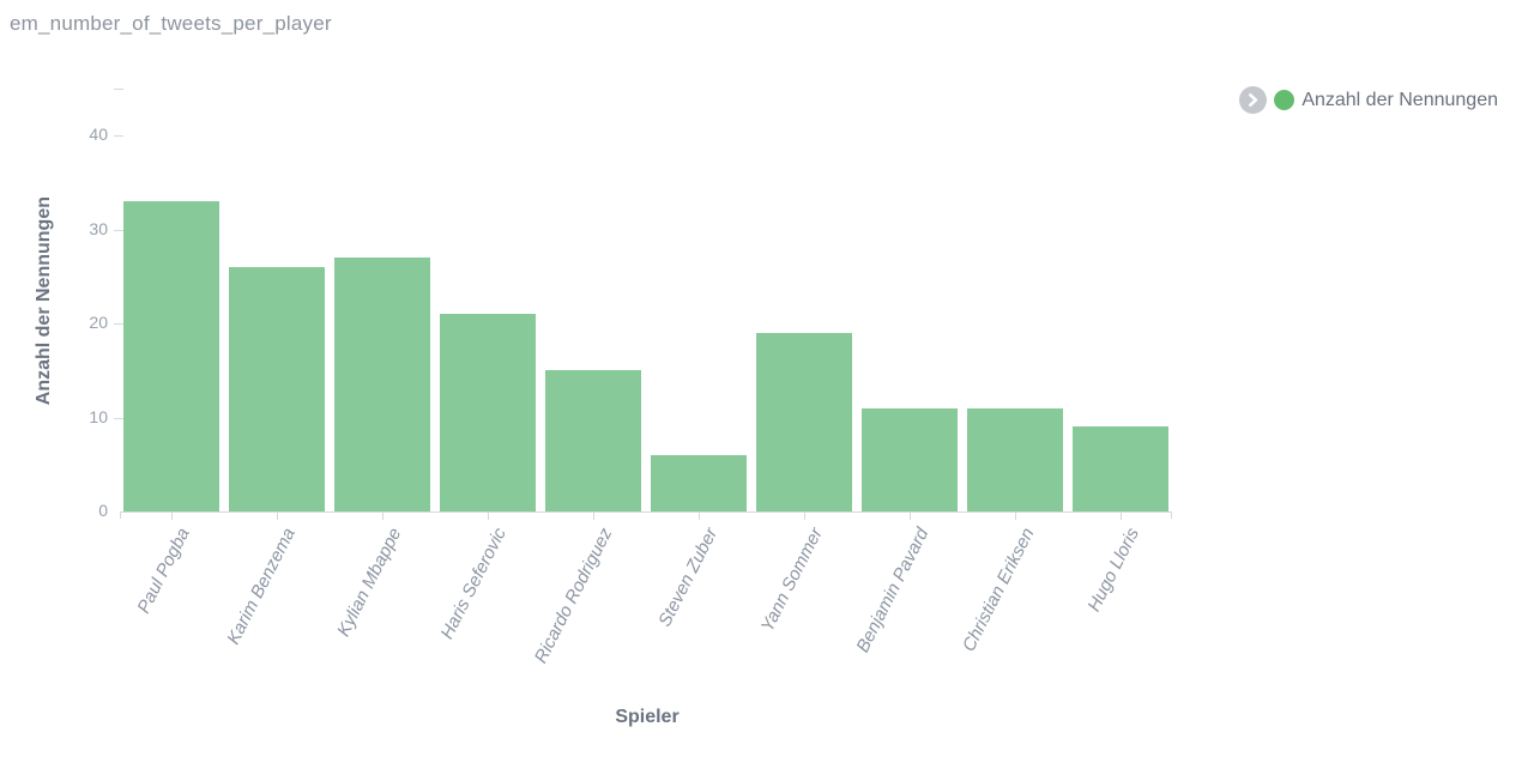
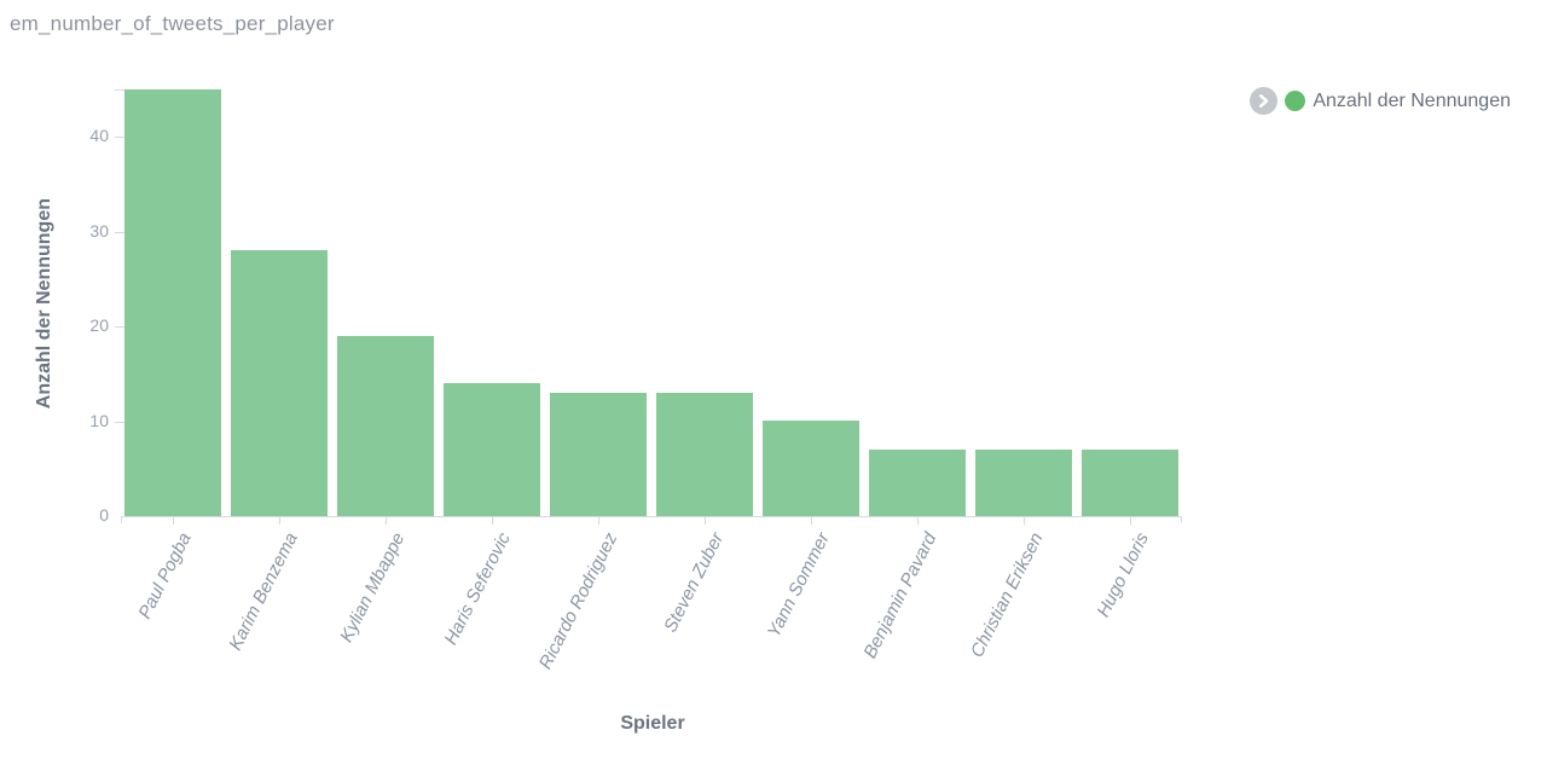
Paul Pogba: 33 -> 45
Karim Benzema: 26 -> 28
Kylian Mbappe: 27 -> 19
Haris Seferovic: 21 -> 14
Ricardo Rodriguez: 15 -> 13
Steven Zuber: 6 -> 13
Yann Sommer: 19 -> 10
Benjamin Pavard: 11 -> 7
Christian Eriksen: 11 -> 7
Hugo Lloris: 9 -> 7
